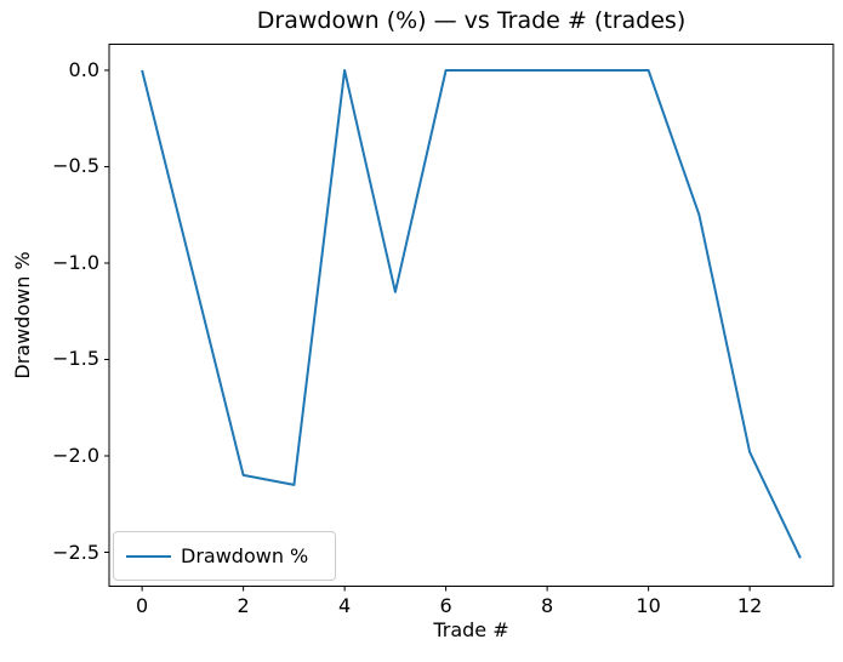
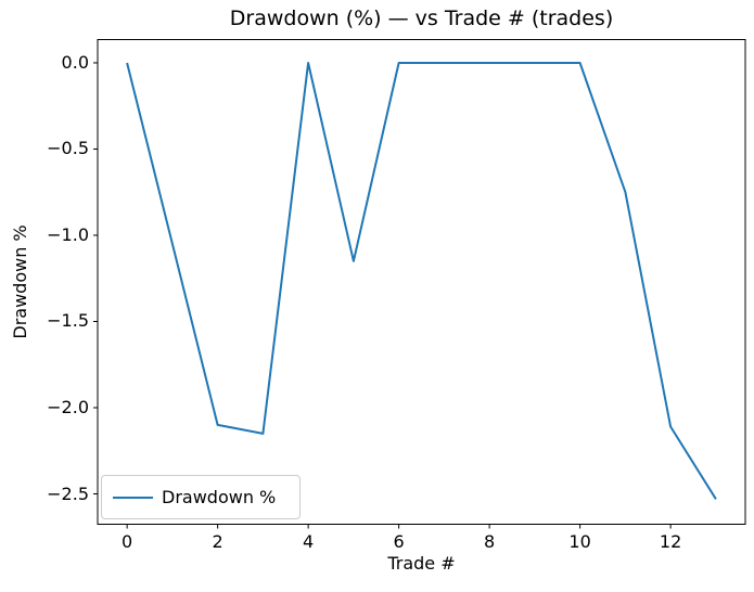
12: -1.98 -> -2.11
